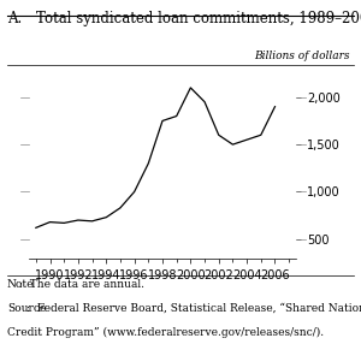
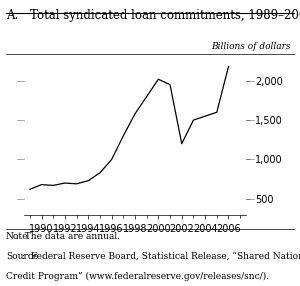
1998: 1,750 -> 1,580
2000: 2,100 -> 2,020
2002: 1,600 -> 1,200
2006: 1,900 -> 2,180
